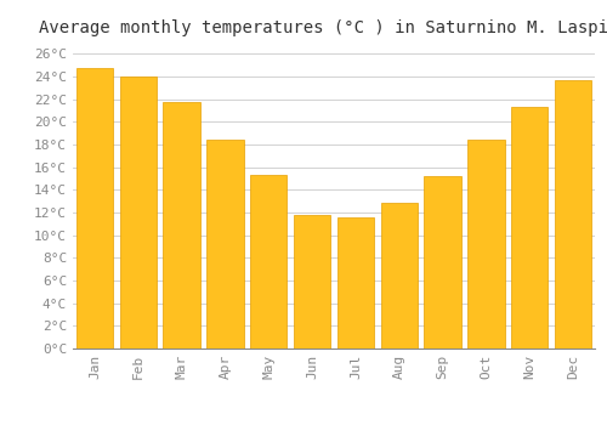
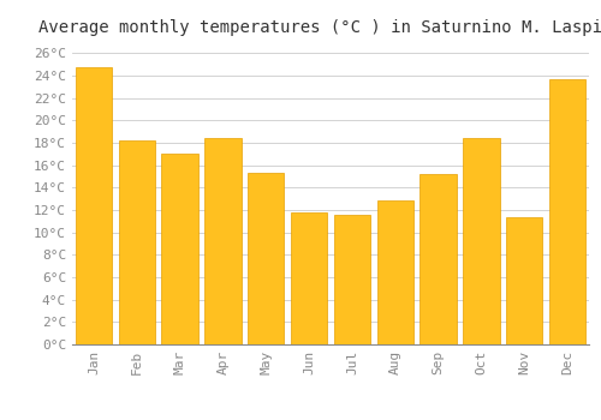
Feb: 24.0°C -> 18.2°C
Mar: 21.7°C -> 17.0°C
Nov: 21.3°C -> 11.4°C
